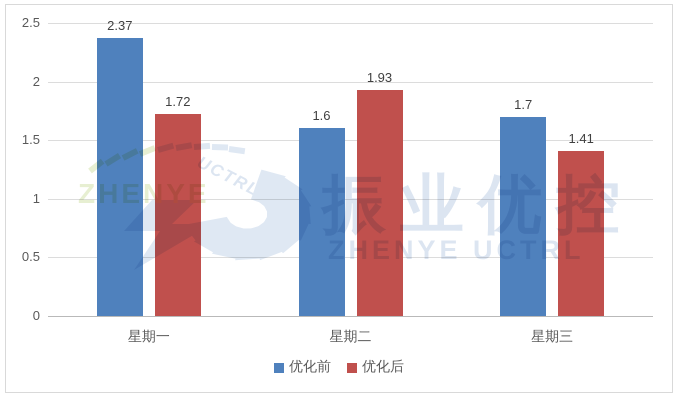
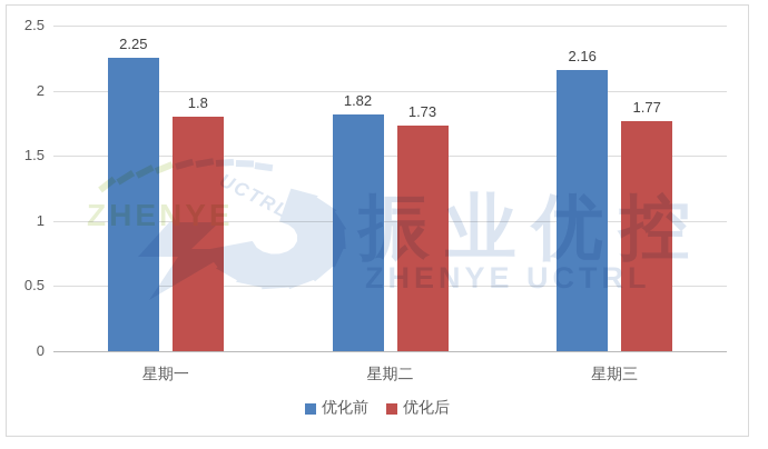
优化前/星期一: 2.37 -> 2.25
优化后/星期一: 1.72 -> 1.8
优化前/星期二: 1.6 -> 1.82
优化后/星期二: 1.93 -> 1.73
优化前/星期三: 1.7 -> 2.16
优化后/星期三: 1.41 -> 1.77
